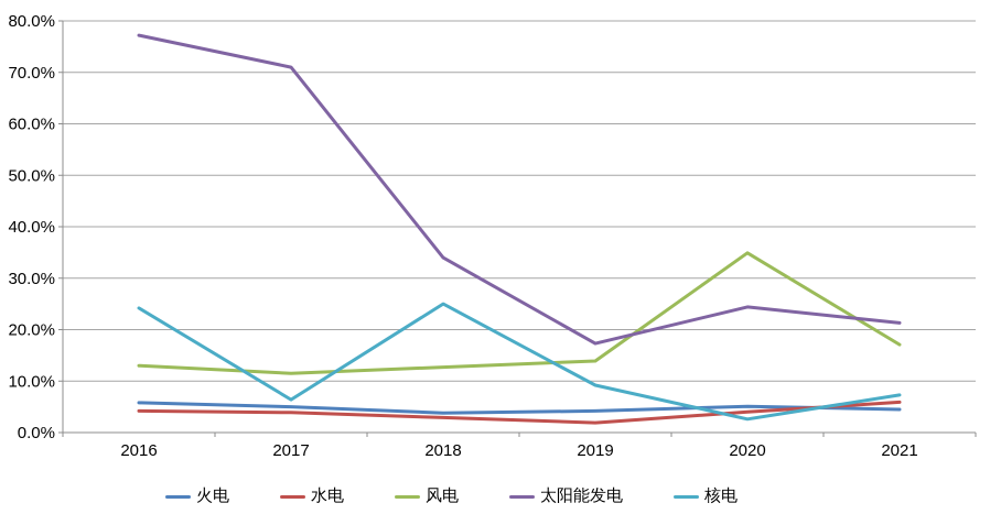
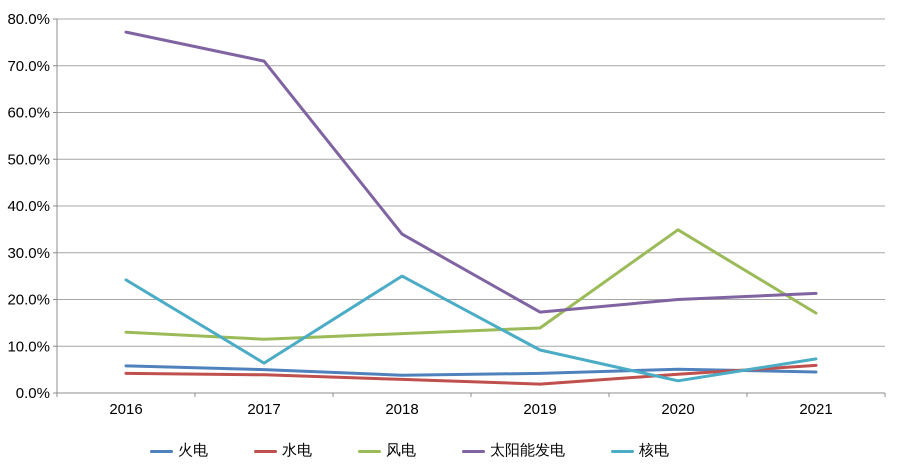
太阳能发电/2020: 24% -> 20%
